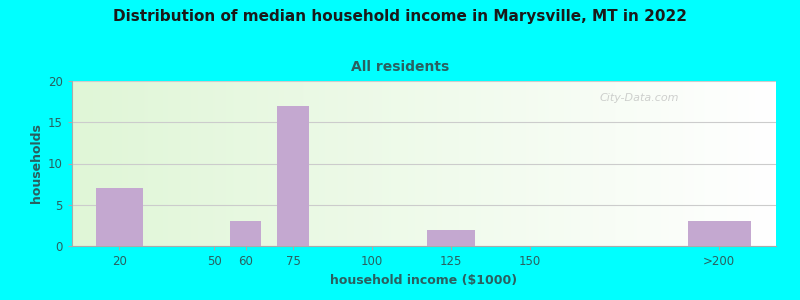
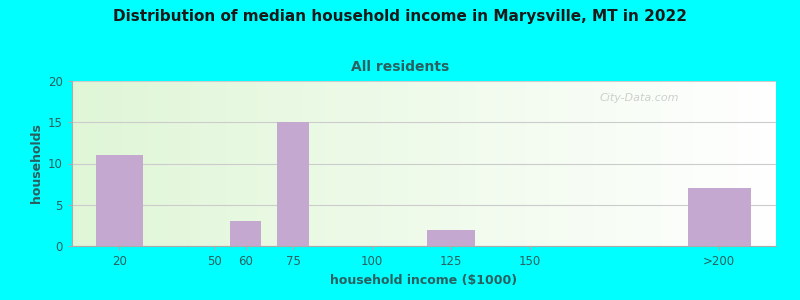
20: 7 -> 11
75: 17 -> 15
>200: 3 -> 7
